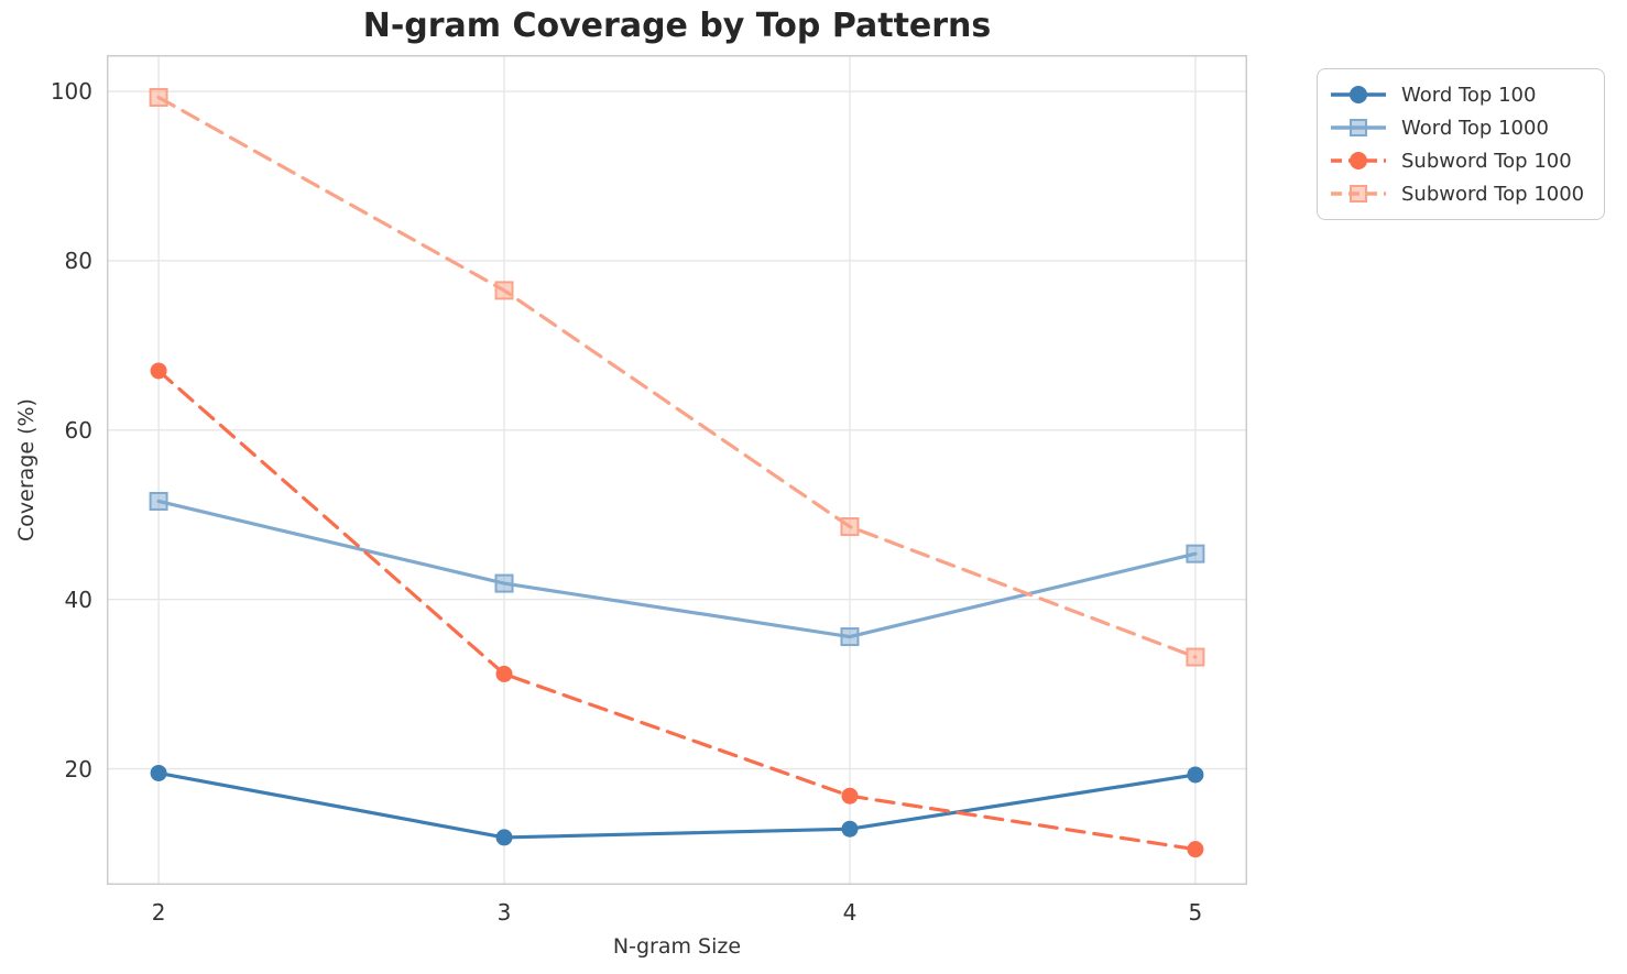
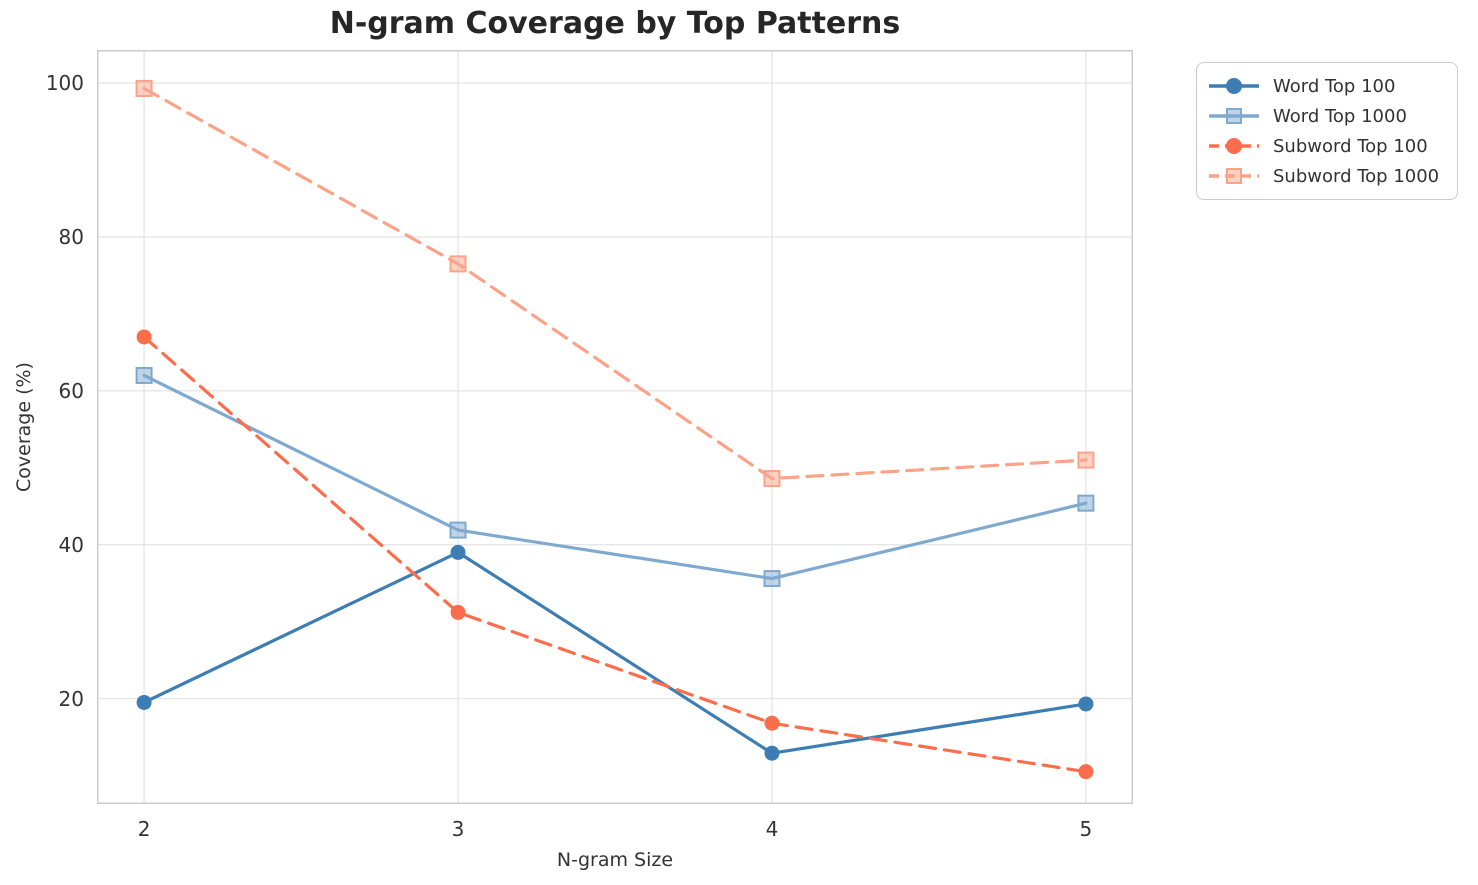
Word Top 1000/2: 52 -> 62
Word Top 100/3: 12 -> 39
Subword Top 1000/5: 33 -> 51
